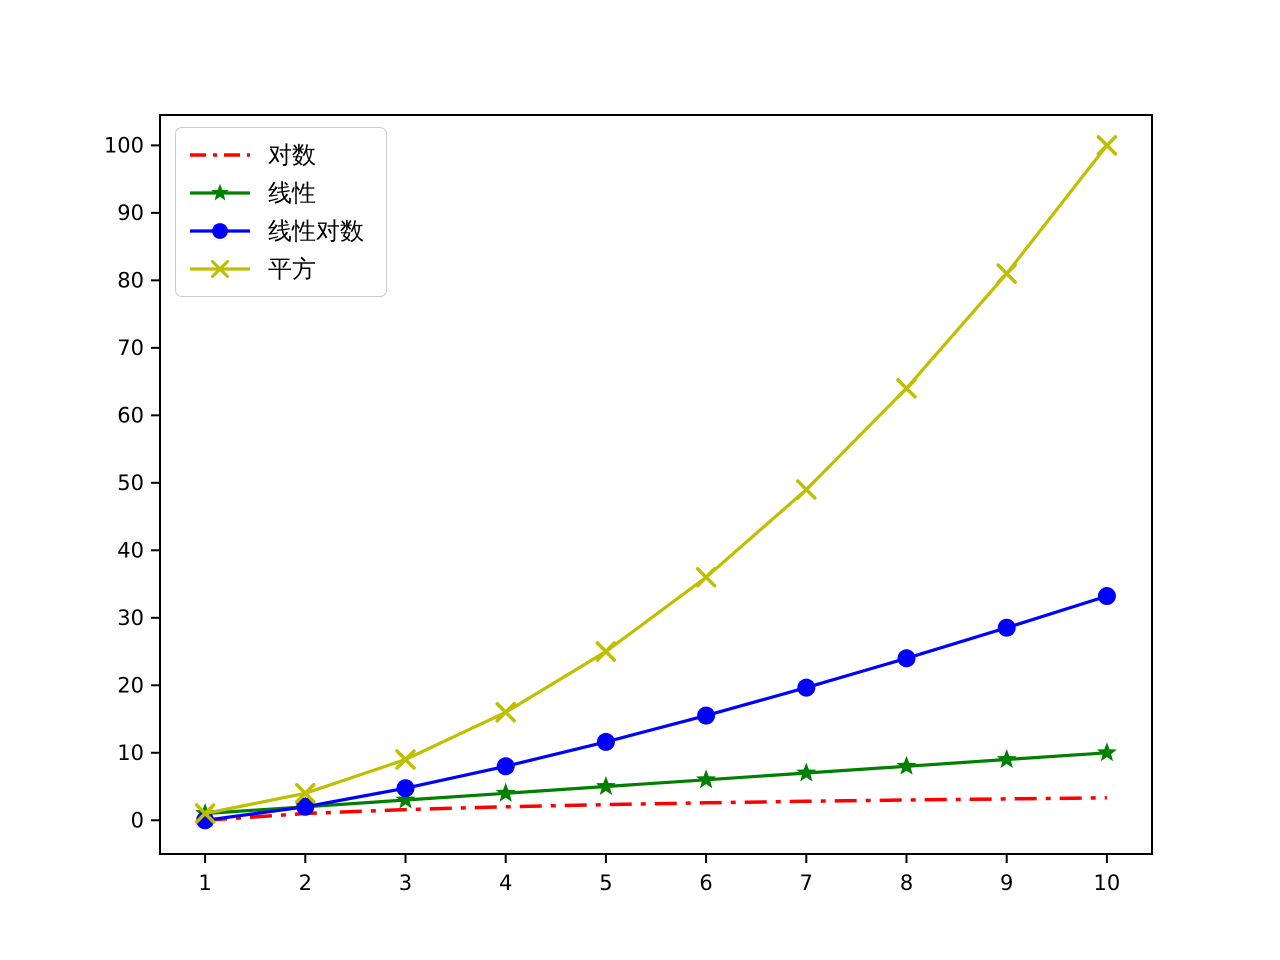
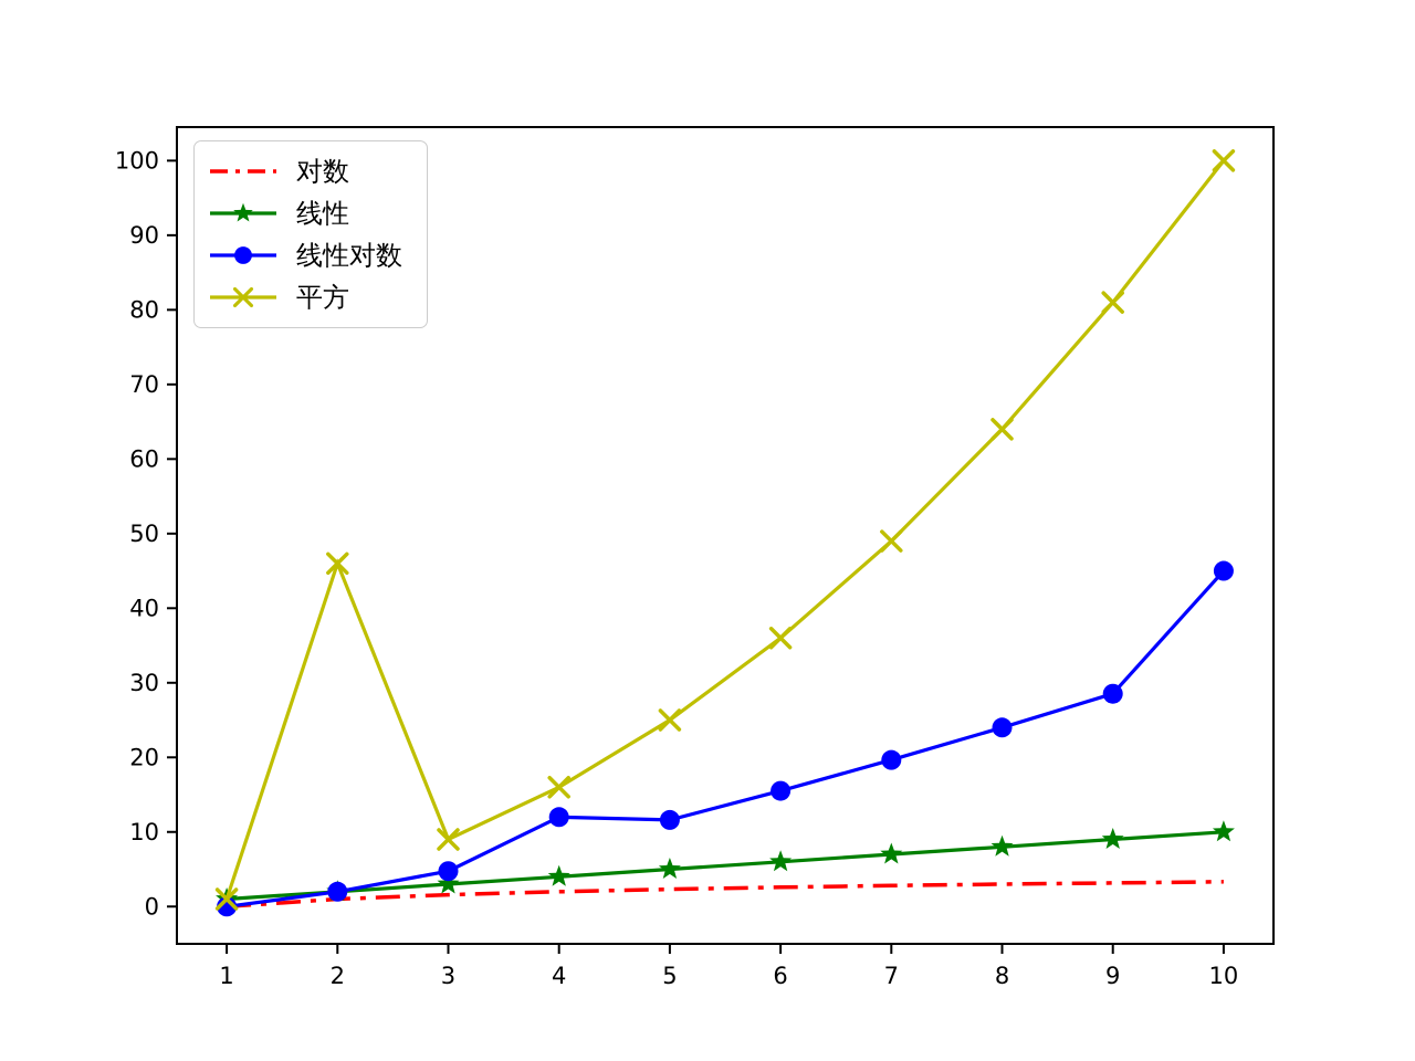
平方/2: 4 -> 46
线性对数/4: 8 -> 12
线性对数/10: 33 -> 45
